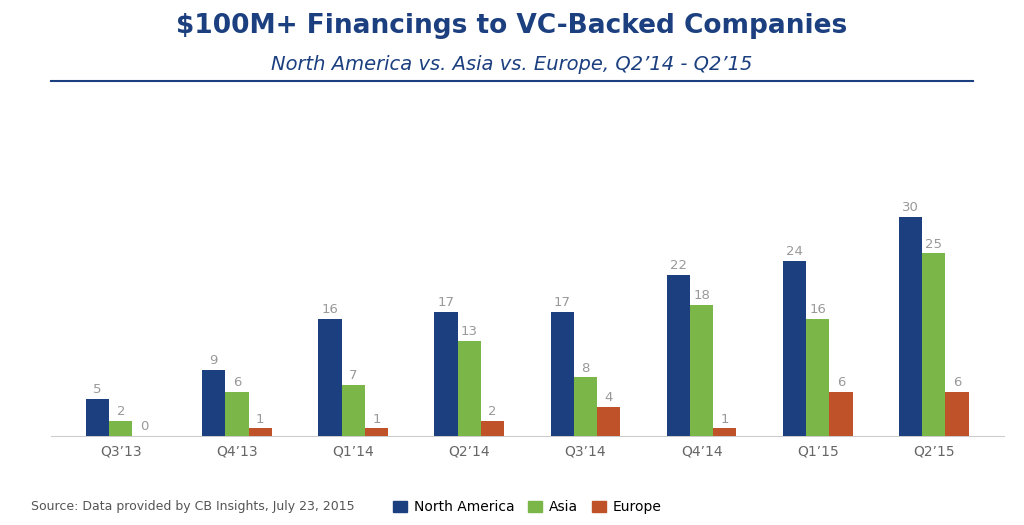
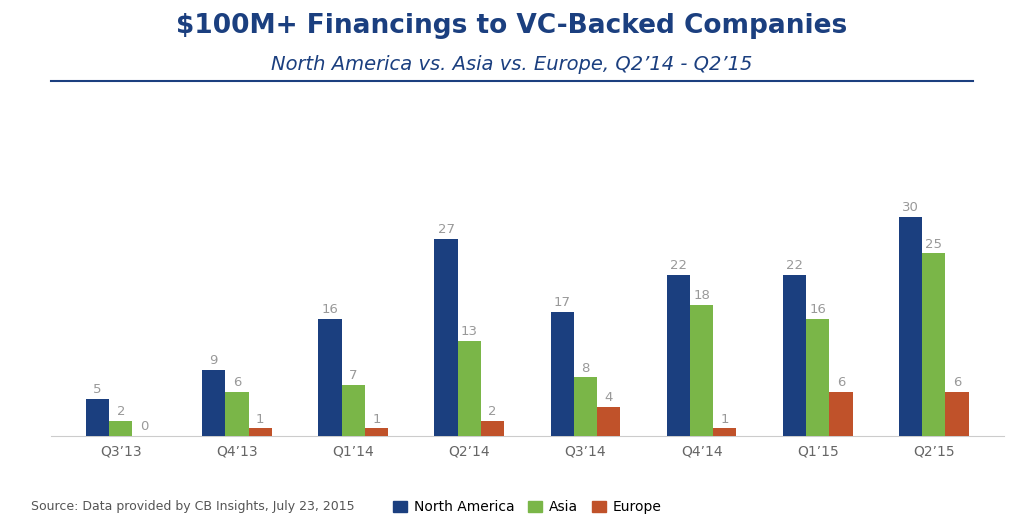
North America/Q2’14: 17 -> 27
North America/Q1’15: 24 -> 22
